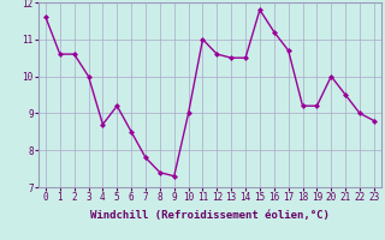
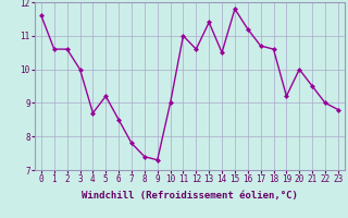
13: 10.5 -> 11.4
18: 9.2 -> 10.6
